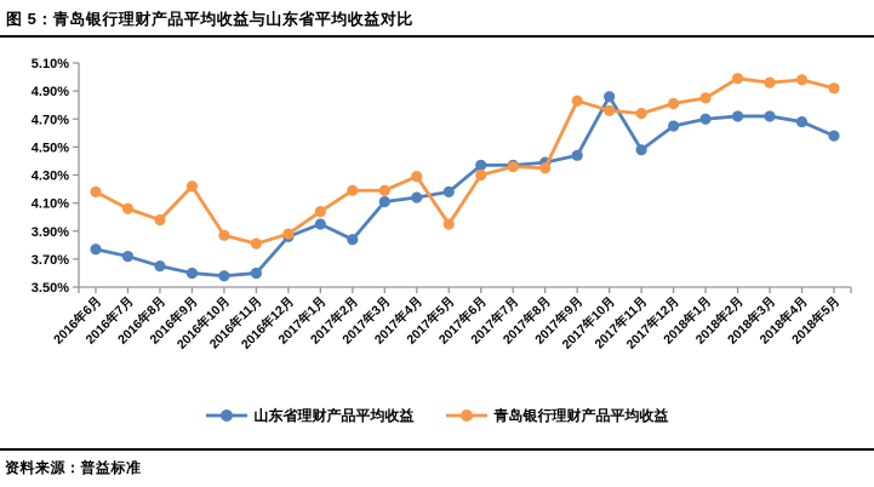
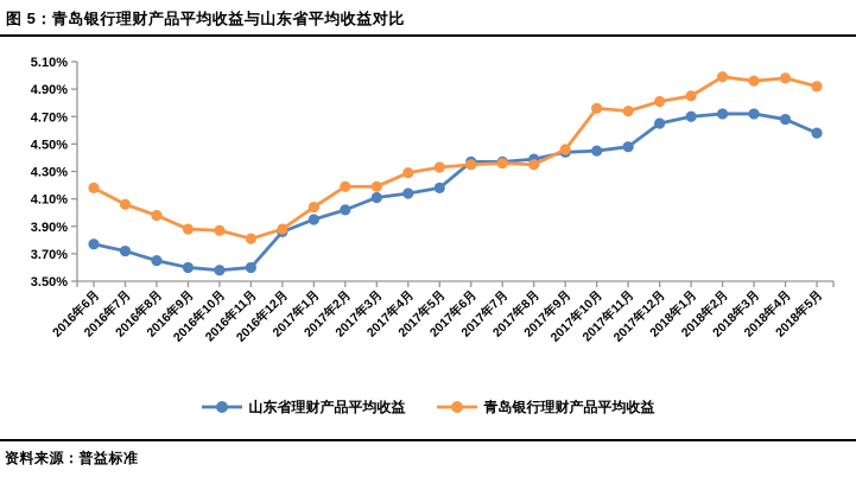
青岛银行理财产品平均收益/2016年9月: 4.22% -> 3.88%
山东省理财产品平均收益/2017年2月: 3.84% -> 4.02%
青岛银行理财产品平均收益/2017年5月: 3.95% -> 4.33%
青岛银行理财产品平均收益/2017年6月: 4.30% -> 4.35%
青岛银行理财产品平均收益/2017年9月: 4.83% -> 4.46%
山东省理财产品平均收益/2017年10月: 4.86% -> 4.45%
